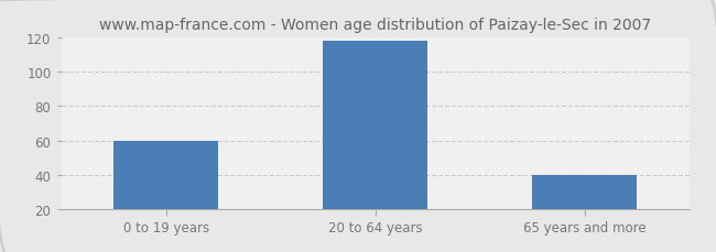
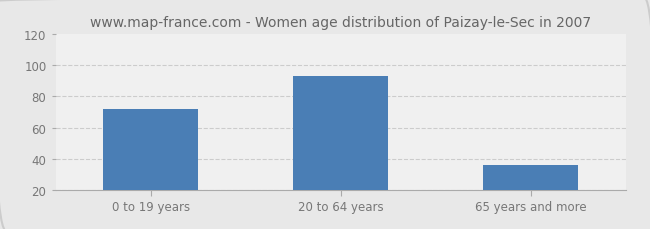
0 to 19 years: 60 -> 72
20 to 64 years: 118 -> 93
65 years and more: 40 -> 36
